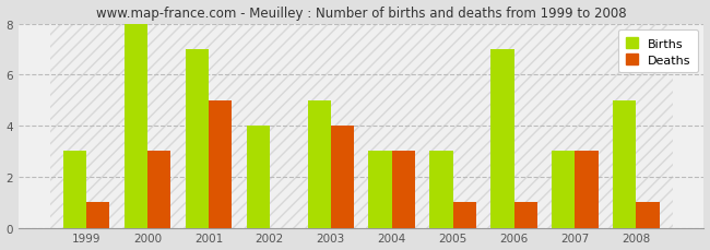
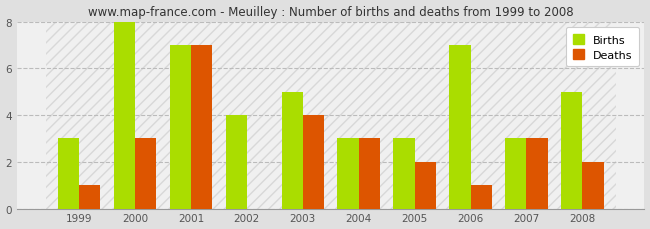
Deaths/2001: 5 -> 7
Deaths/2005: 1 -> 2
Deaths/2008: 1 -> 2
